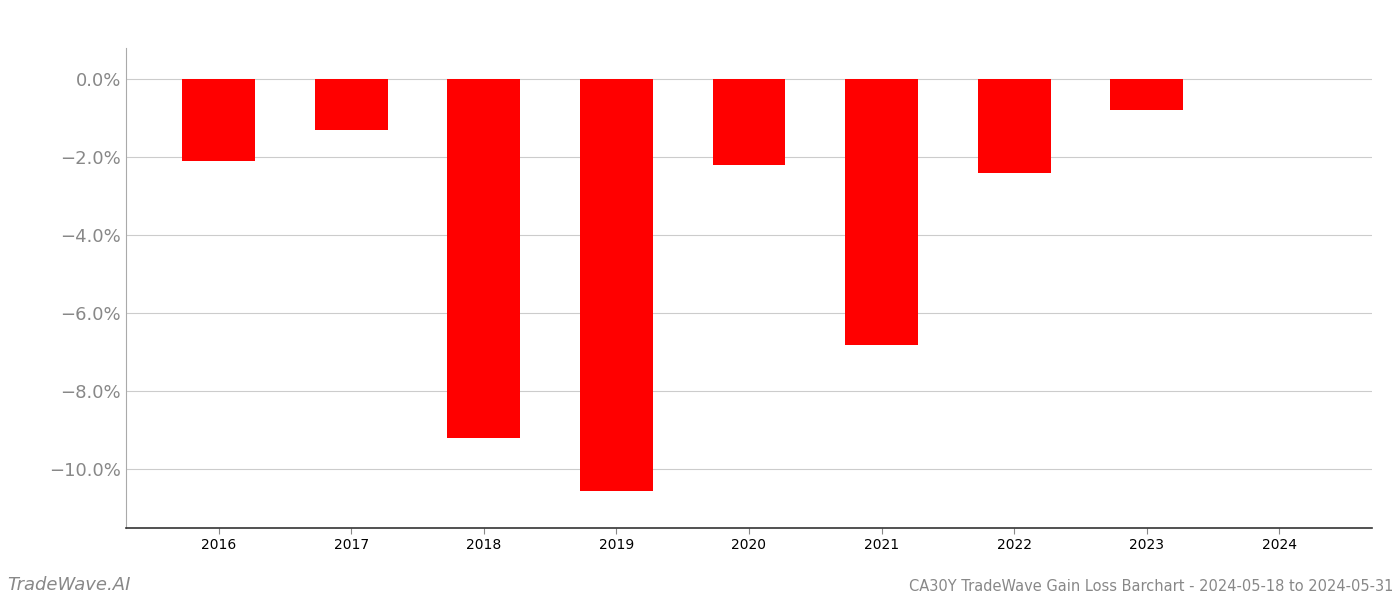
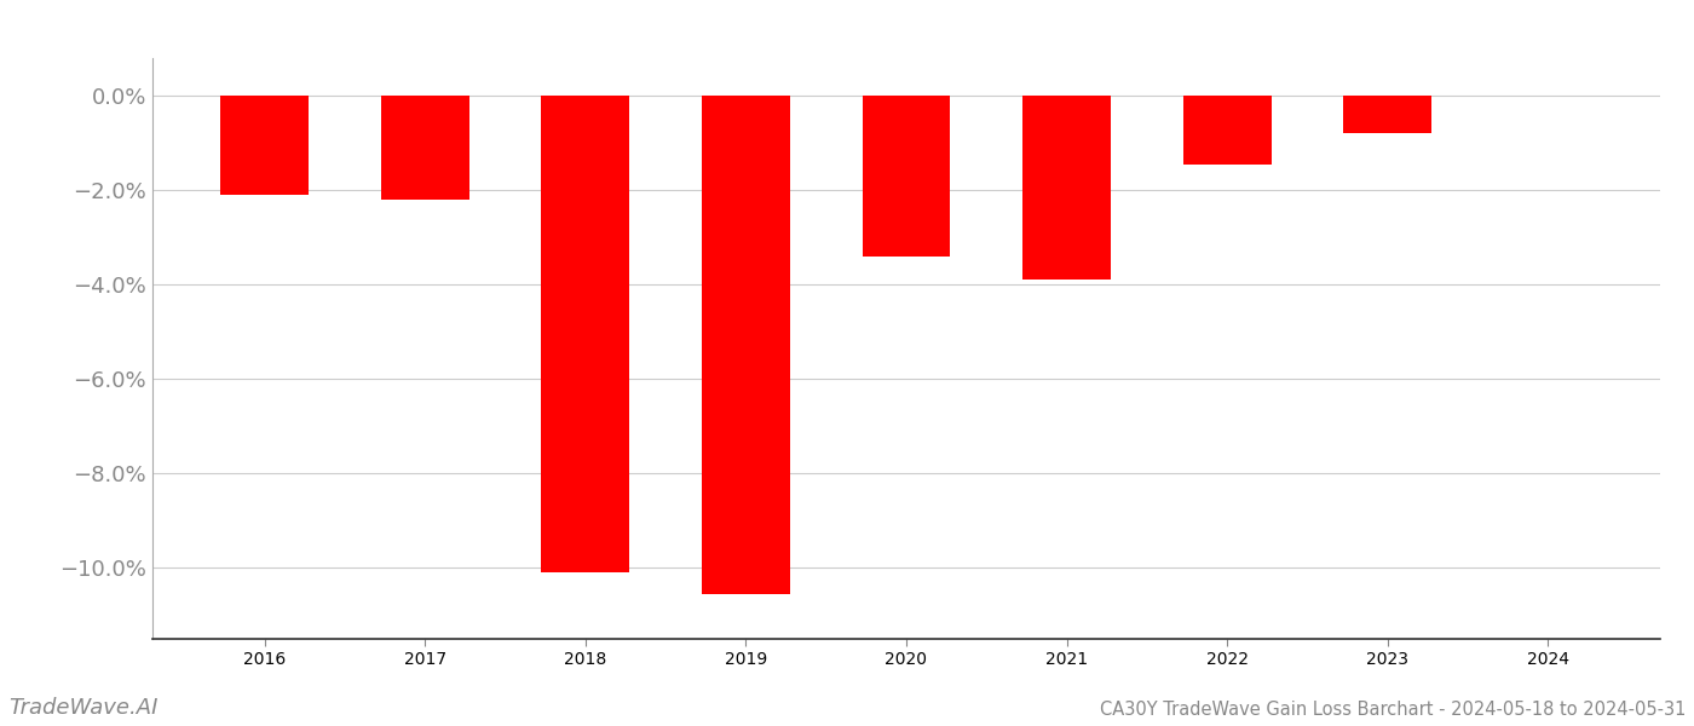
2017: -1.30% -> -2.20%
2018: -9.20% -> -10.10%
2020: -2.20% -> -3.40%
2021: -6.80% -> -3.90%
2022: -2.40% -> -1.45%
